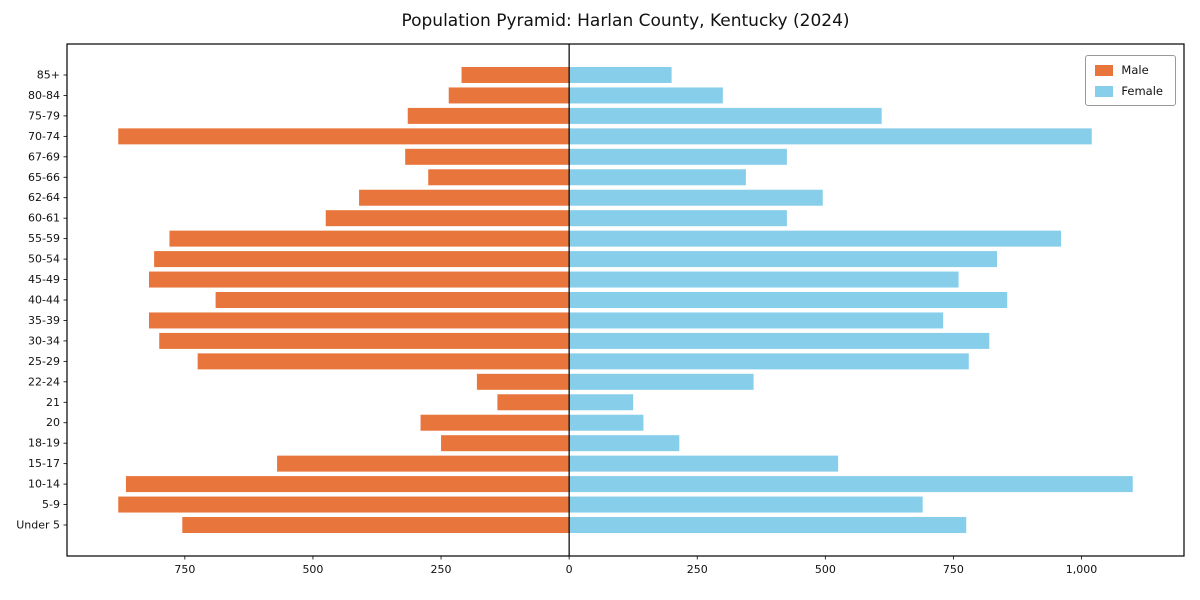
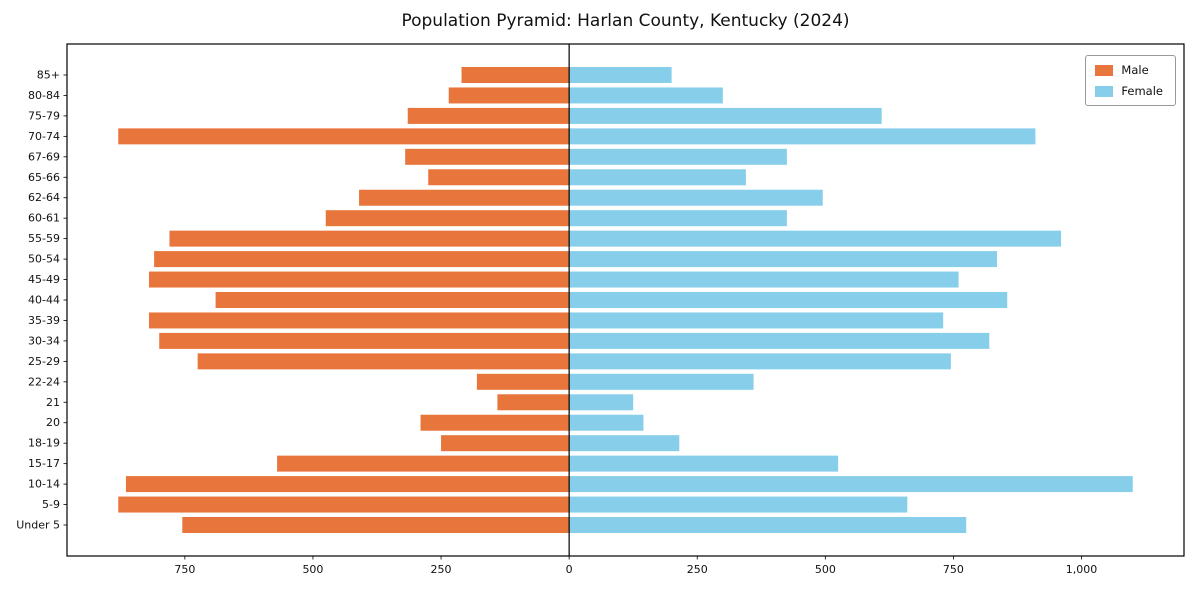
Female/70-74: 1020 -> 910
Female/25-29: 780 -> 740
Female/5-9: 690 -> 660
